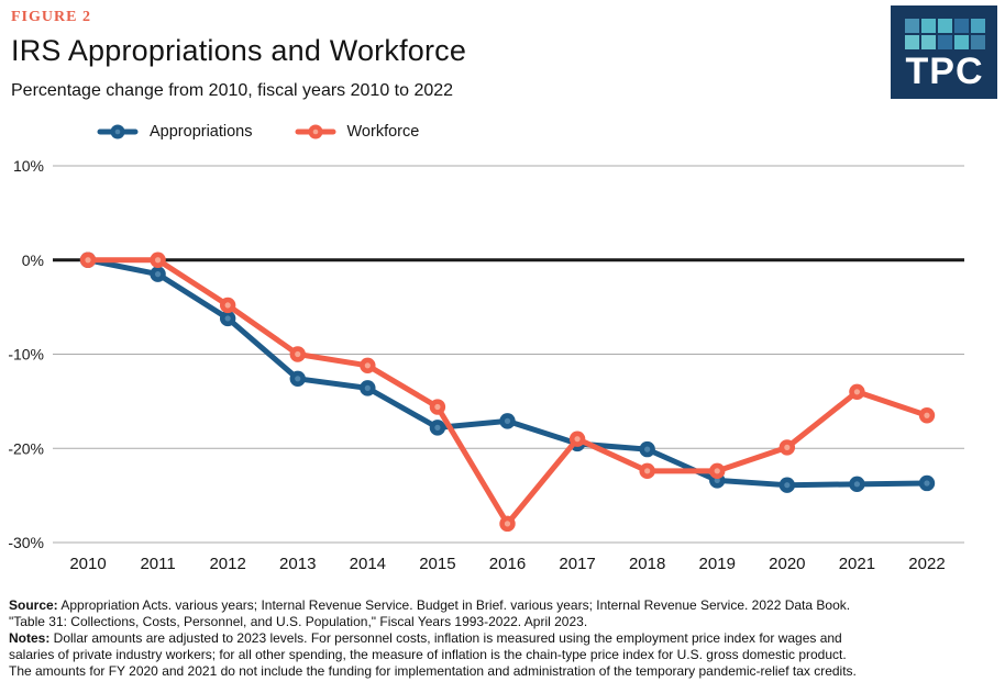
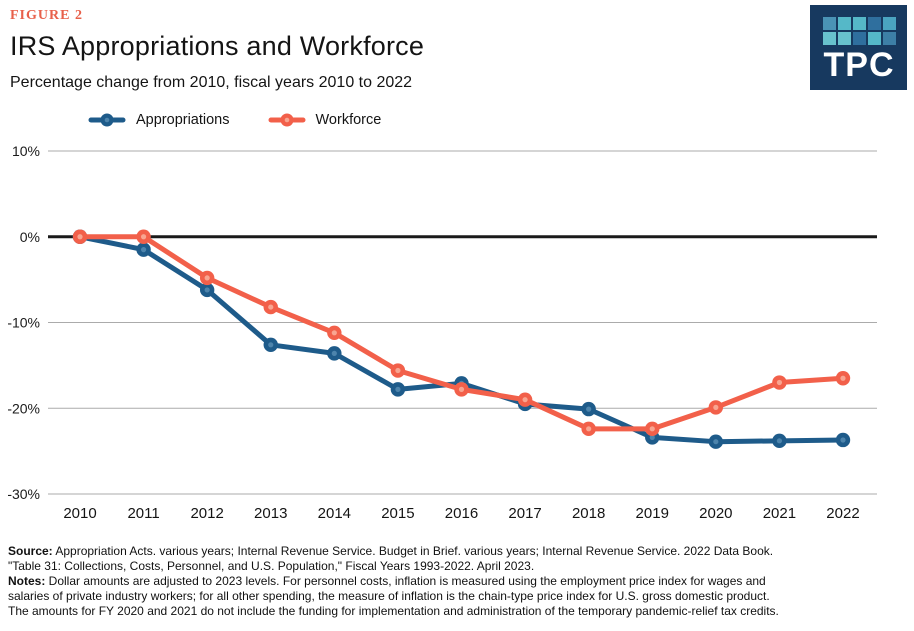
Workforce/2013: -10% -> -8%
Workforce/2016: -28% -> -18%
Workforce/2021: -14% -> -17%
